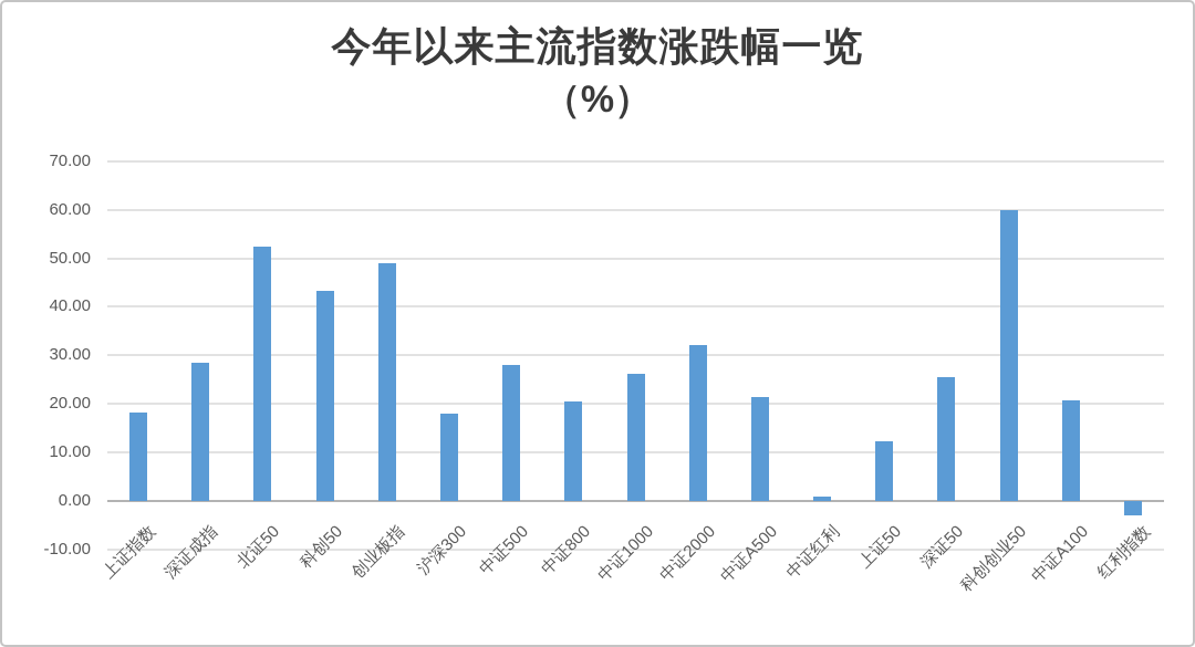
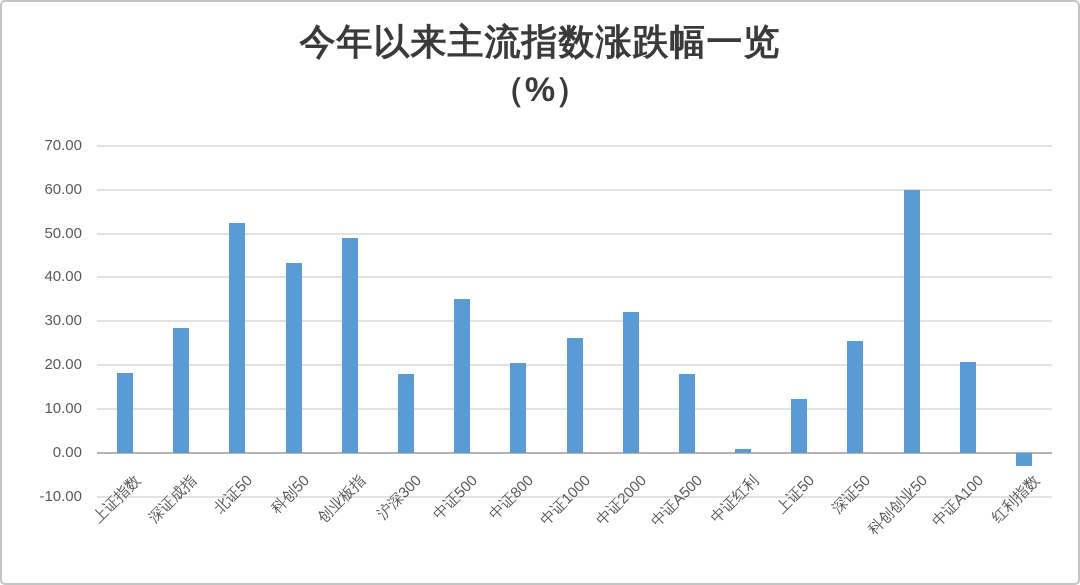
中证500: 28 -> 35
中证A500: 21 -> 18
